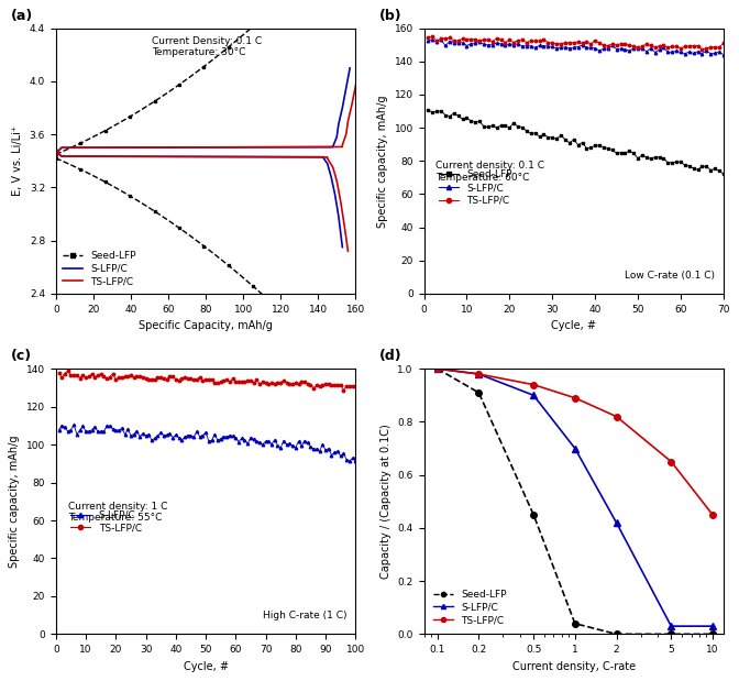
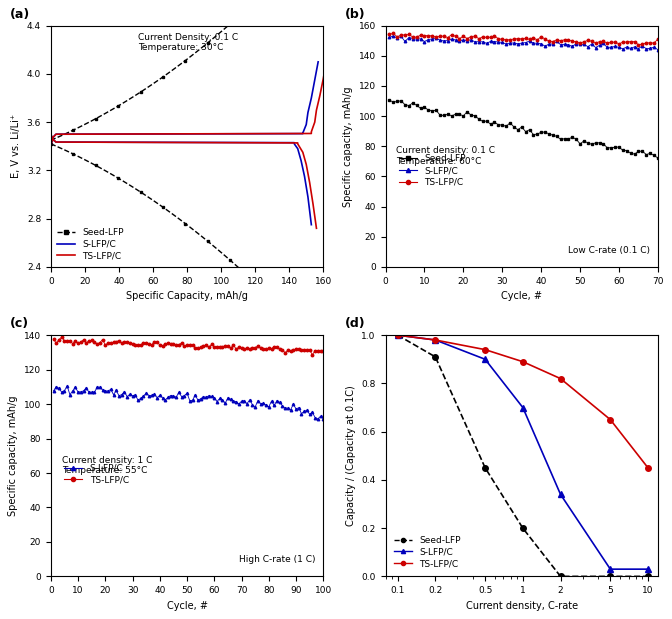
Seed-LFP/1: 0.04 -> 0.20
S-LFP/C/2: 0.42 -> 0.34
